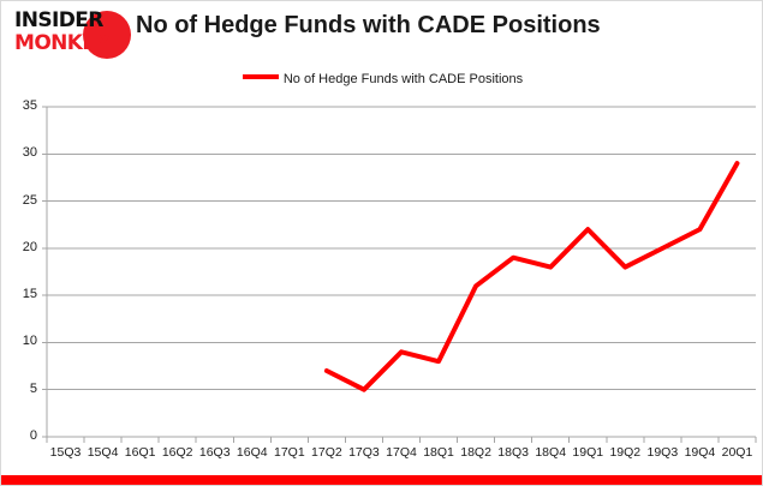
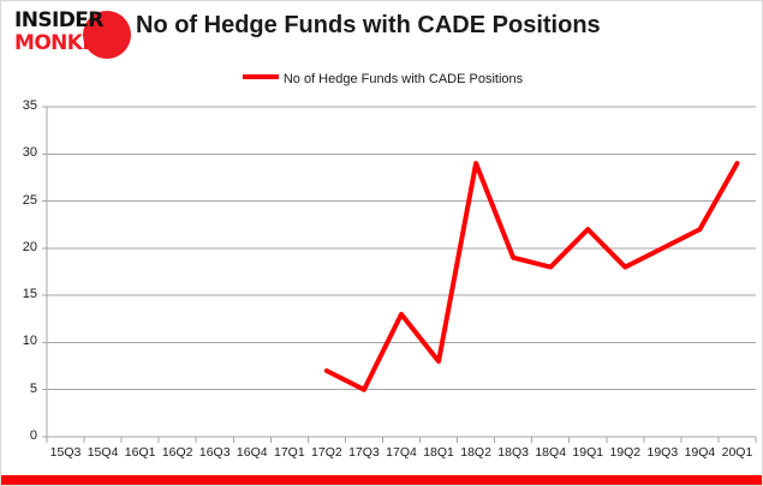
17Q4: 9 -> 13
18Q2: 16 -> 29
